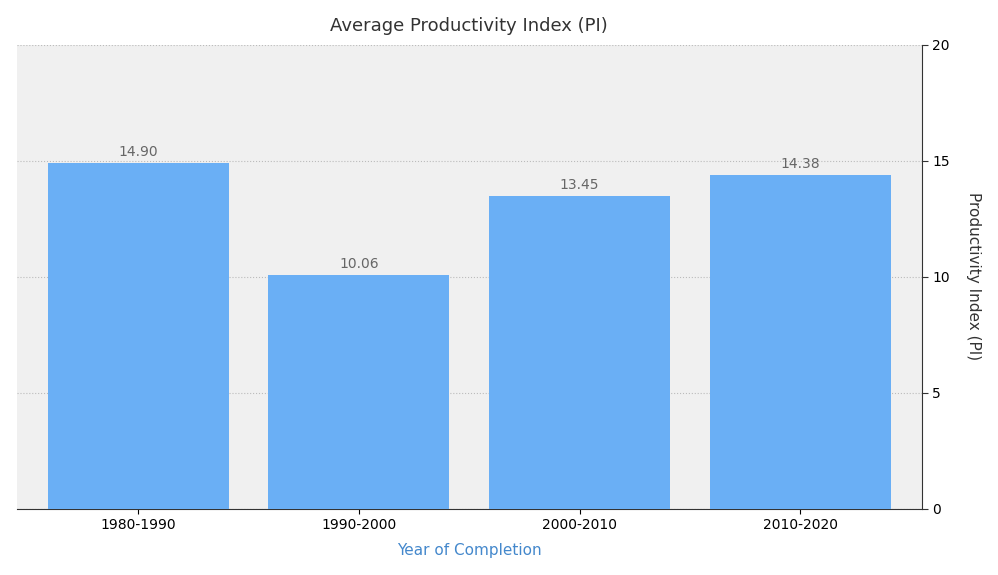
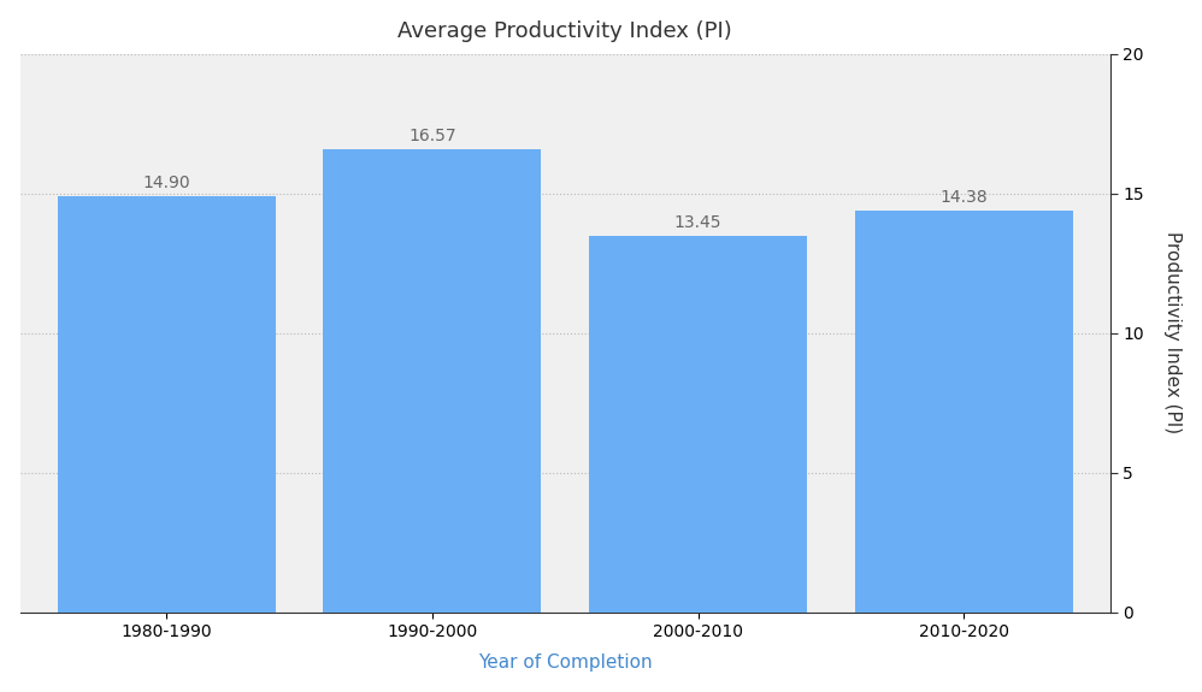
1990-2000: 10.06 -> 16.57
